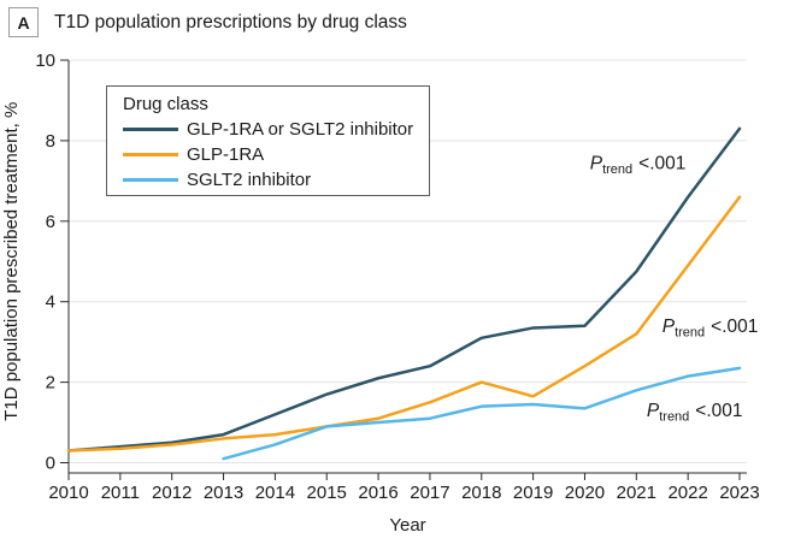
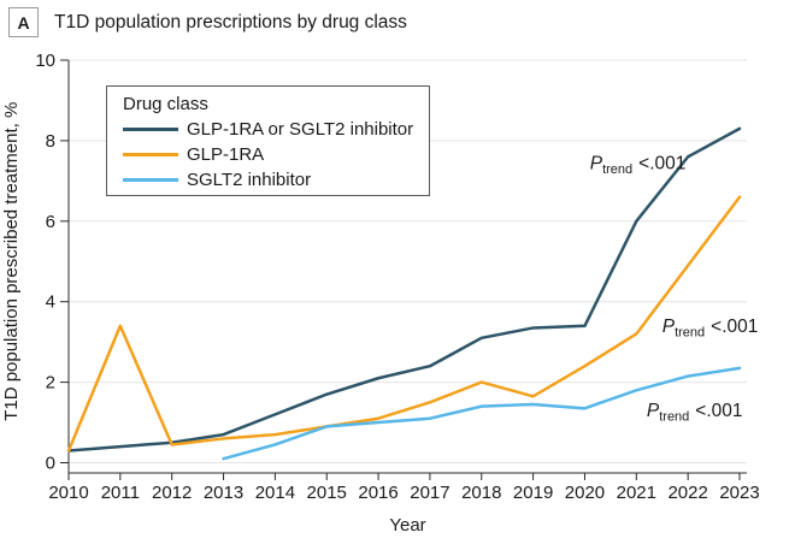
GLP-1RA/2011: 0.3 -> 3.4
GLP-1RA or SGLT2 inhibitor/2021: 4.8 -> 6.0
GLP-1RA or SGLT2 inhibitor/2022: 6.6 -> 7.6
